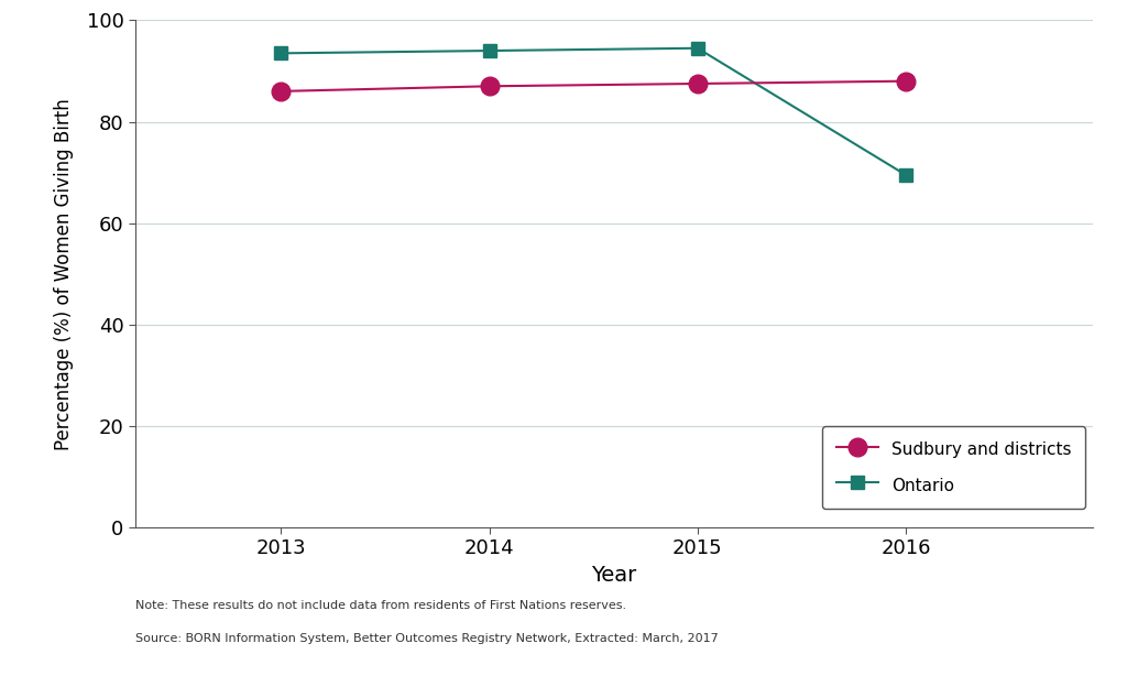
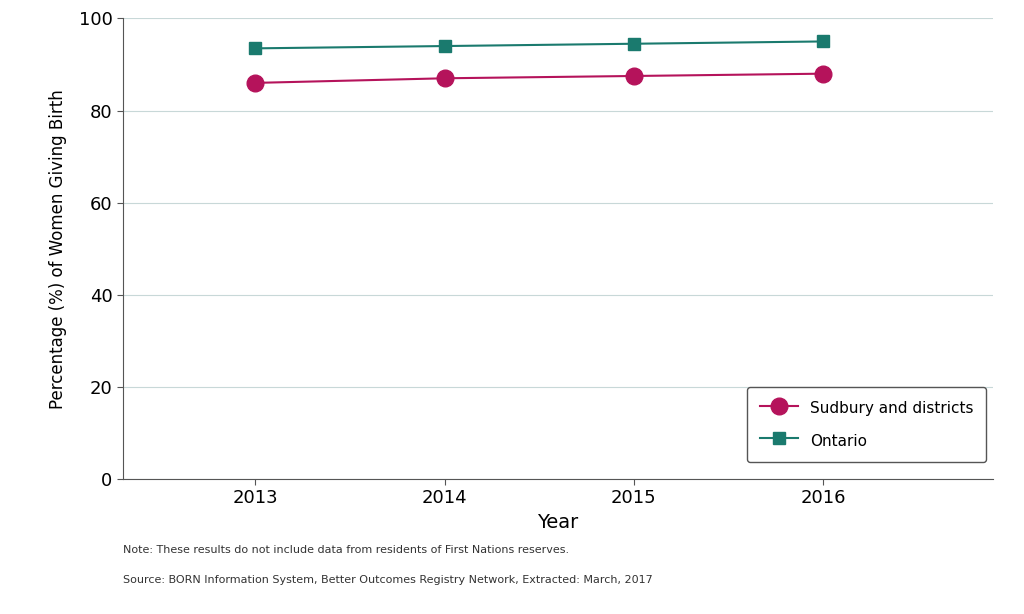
Ontario/2016: 69.5 -> 95.0
